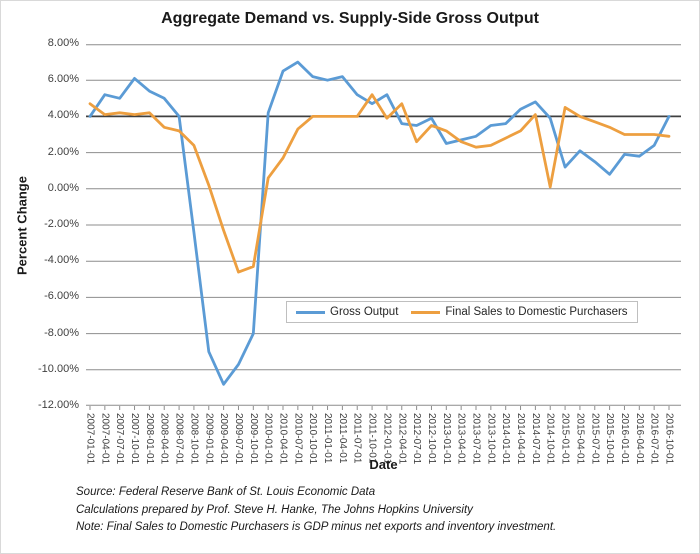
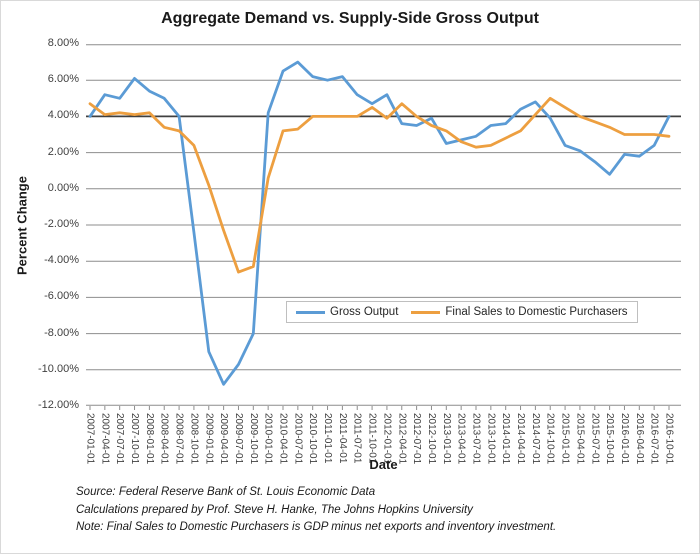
Final Sales to Domestic Purchasers/2010-04-01: 1.7% -> 3.2%
Final Sales to Domestic Purchasers/2011-10-01: 5.2% -> 4.5%
Final Sales to Domestic Purchasers/2012-07-01: 2.6% -> 4.0%
Final Sales to Domestic Purchasers/2014-10-01: 0.1% -> 5.0%
Gross Output/2015-01-01: 1.2% -> 2.4%
